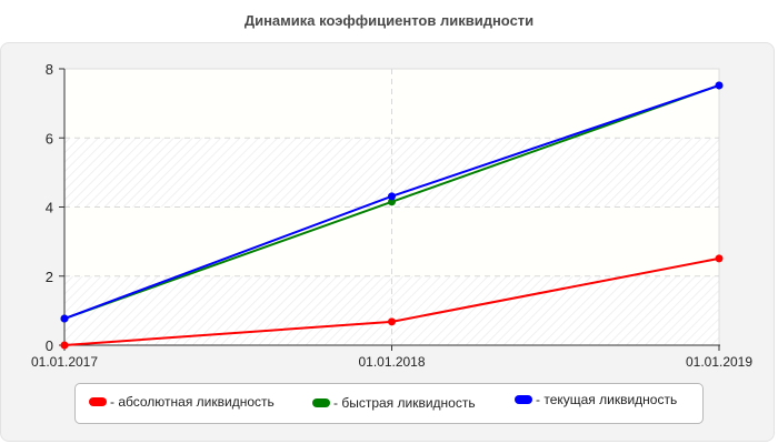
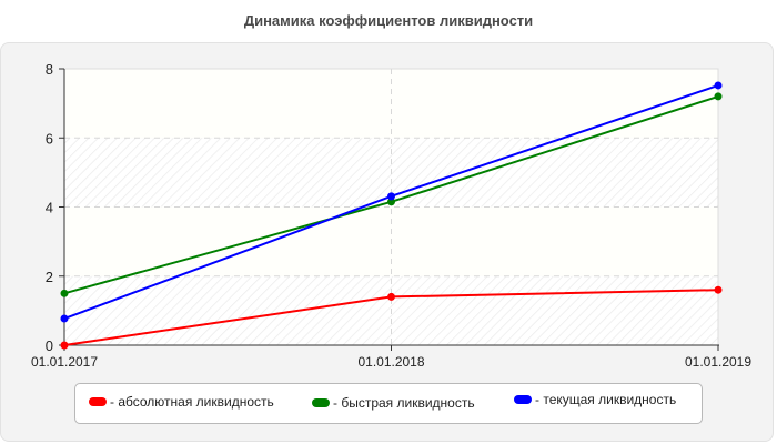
- быстрая ликвидность/01.01.2017: 0.8 -> 1.5
- абсолютная ликвидность/01.01.2018: 0.7 -> 1.4
- абсолютная ликвидность/01.01.2019: 2.5 -> 1.6
- быстрая ликвидность/01.01.2019: 7.5 -> 7.2
